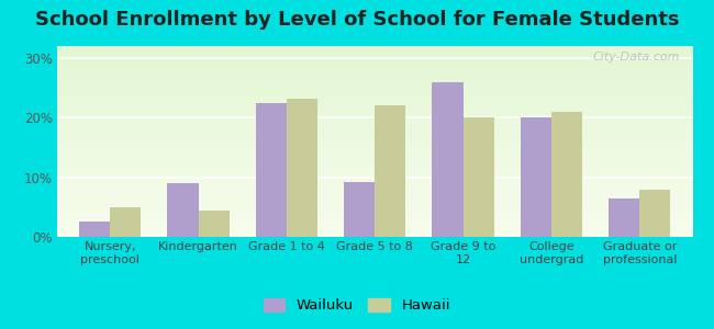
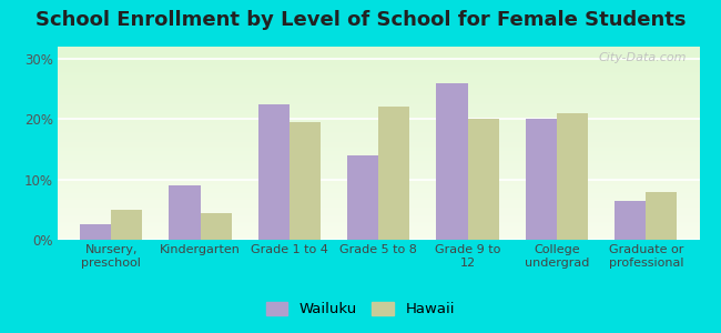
Hawaii/Grade 1 to 4: 23.2% -> 19.5%
Wailuku/Grade 5 to 8: 9.2% -> 14.0%
